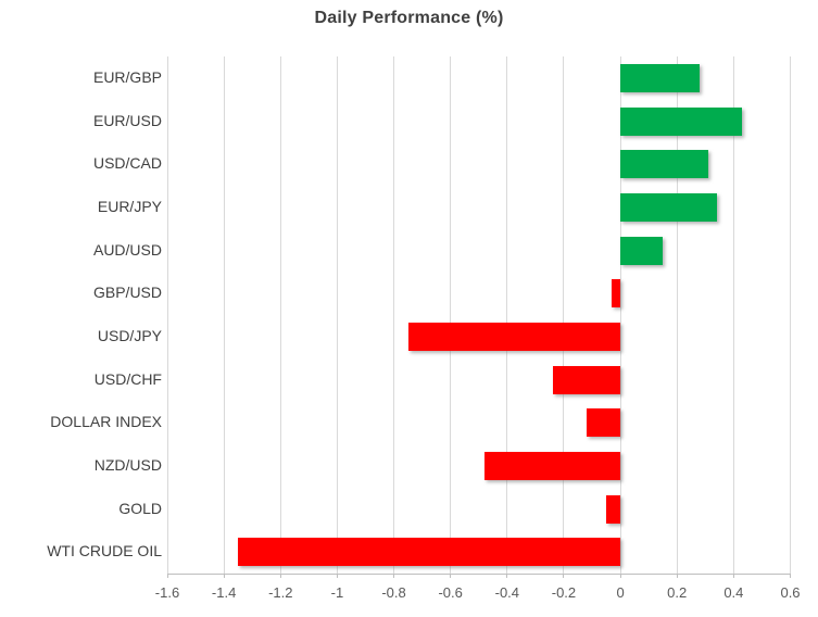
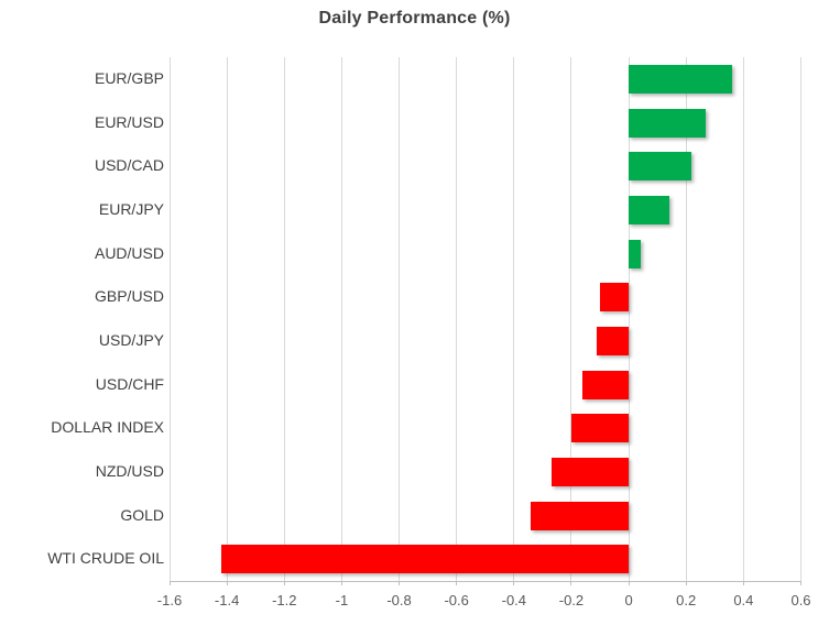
EUR/GBP: 0.28 -> 0.36
EUR/USD: 0.43 -> 0.27
USD/CAD: 0.31 -> 0.22
EUR/JPY: 0.34 -> 0.14
AUD/USD: 0.15 -> 0.04
GBP/USD: -0.03 -> -0.10
USD/JPY: -0.75 -> -0.11
USD/CHF: -0.24 -> -0.16
DOLLAR INDEX: -0.12 -> -0.20
NZD/USD: -0.48 -> -0.27
GOLD: -0.05 -> -0.34
WTI CRUDE OIL: -1.35 -> -1.42
